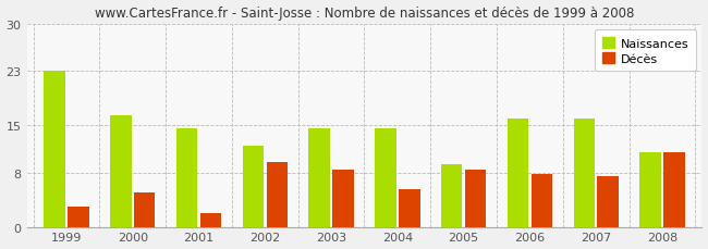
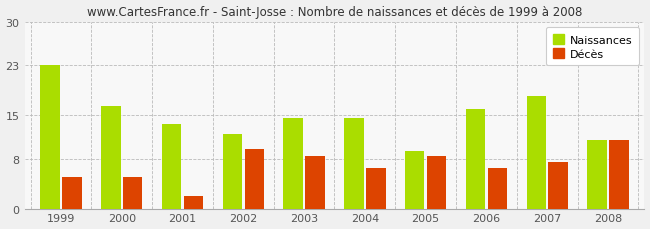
Décès/1999: 3.0 -> 5.0
Naissances/2001: 14.6 -> 13.5
Décès/2004: 5.6 -> 6.5
Décès/2006: 7.8 -> 6.5
Naissances/2007: 16.0 -> 18.0
